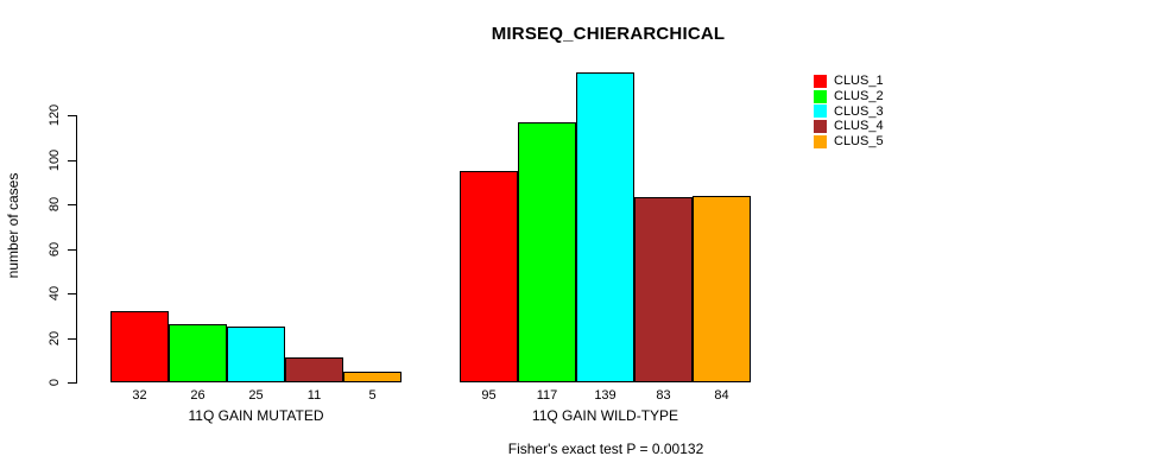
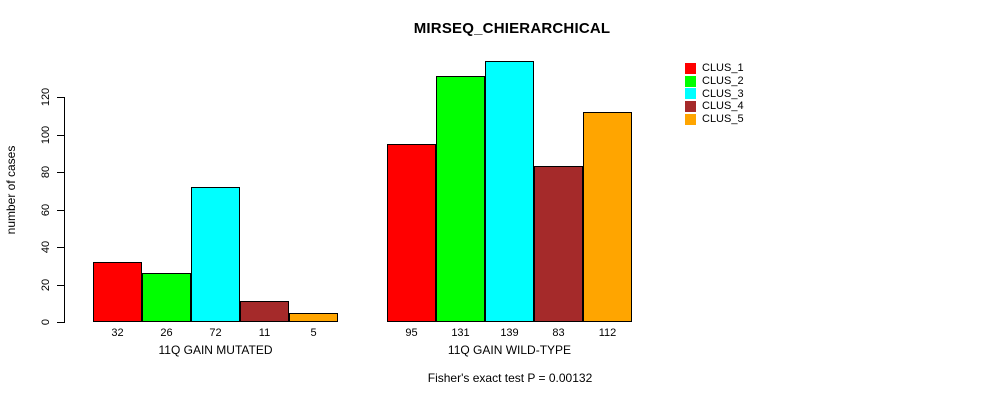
CLUS_3/11Q GAIN MUTATED: 25 -> 72
CLUS_2/11Q GAIN WILD-TYPE: 117 -> 131
CLUS_5/11Q GAIN WILD-TYPE: 84 -> 112
